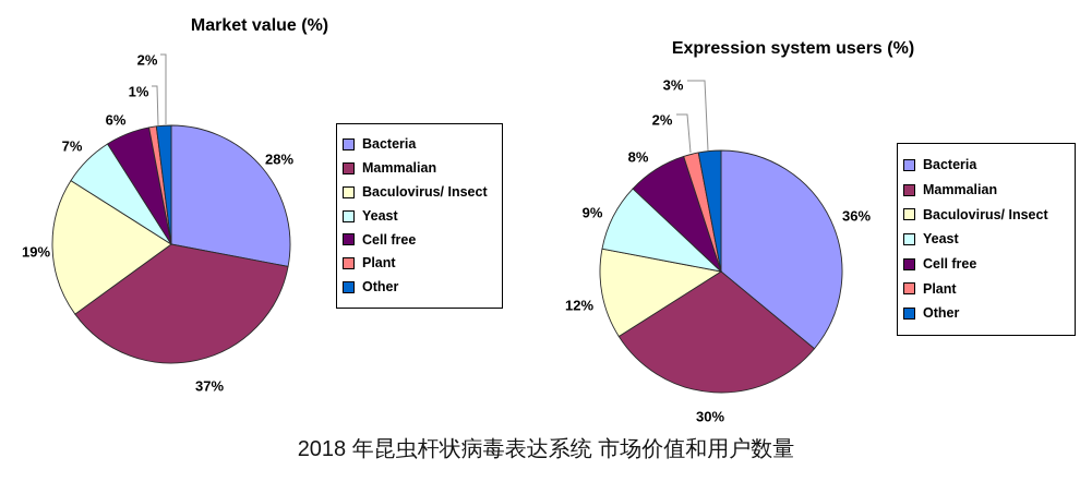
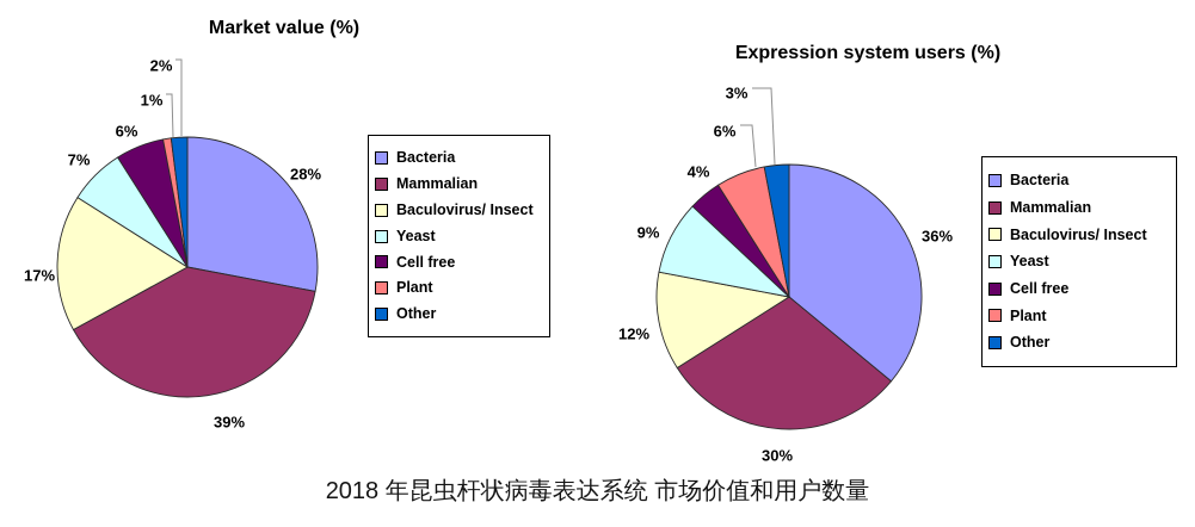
Market value (%)/Mammalian: 37% -> 39%
Market value (%)/Baculovirus/ Insect: 19% -> 17%
Expression system users (%)/Cell free: 8% -> 4%
Expression system users (%)/Plant: 2% -> 6%
